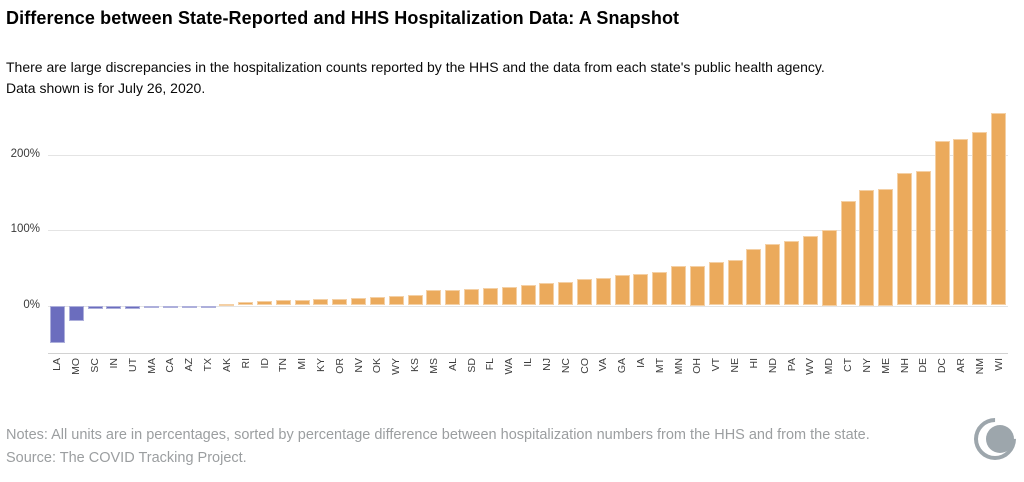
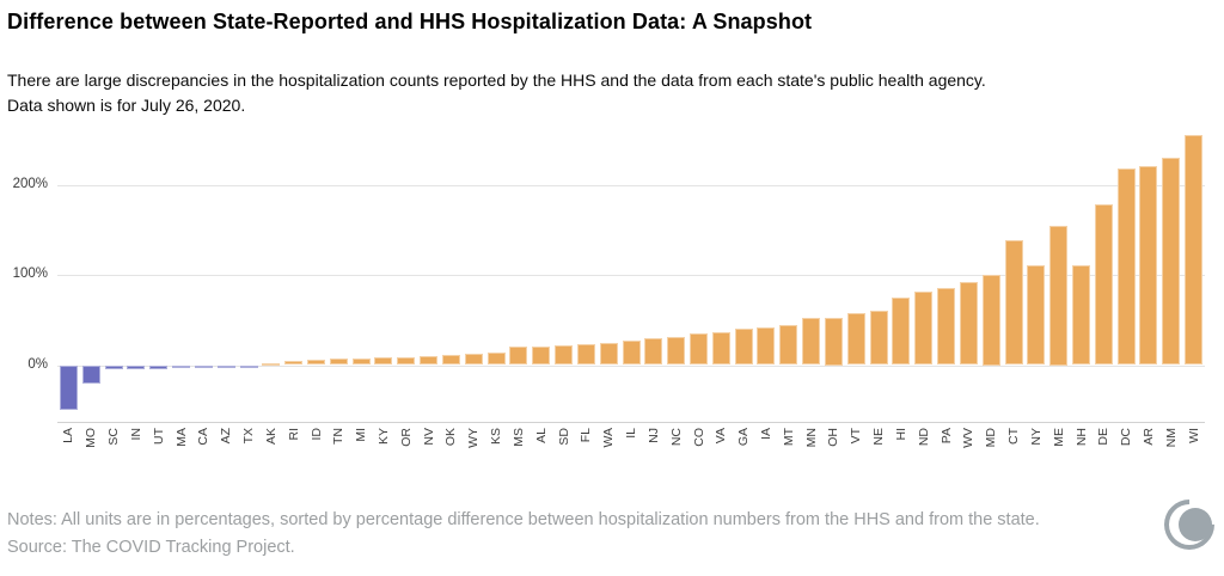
NY: 150% -> 110%
NH: 180% -> 110%
